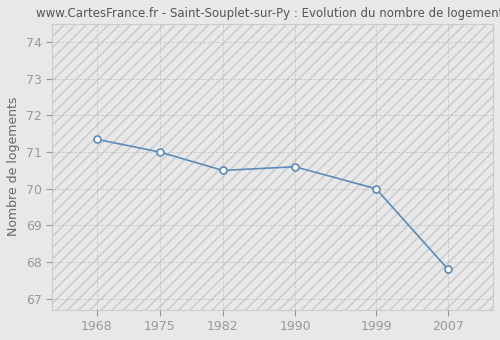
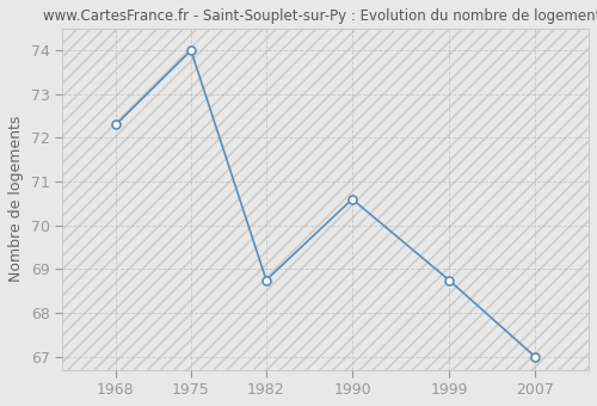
1968: 71.35 -> 72.30
1975: 71.00 -> 74.00
1982: 70.50 -> 68.75
1999: 70.00 -> 68.75
2007: 67.80 -> 67.00
